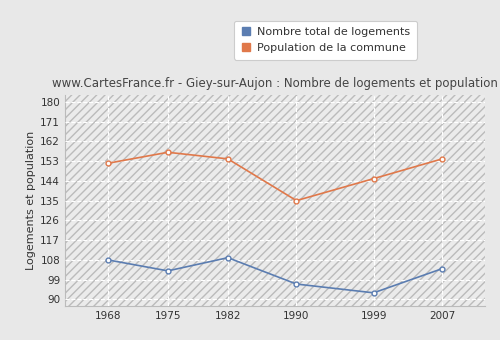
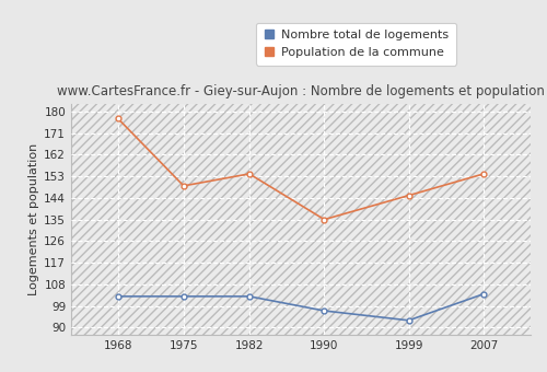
Nombre total de logements/1968: 108 -> 103
Population de la commune/1968: 152 -> 177
Population de la commune/1975: 157 -> 149
Nombre total de logements/1982: 109 -> 103
